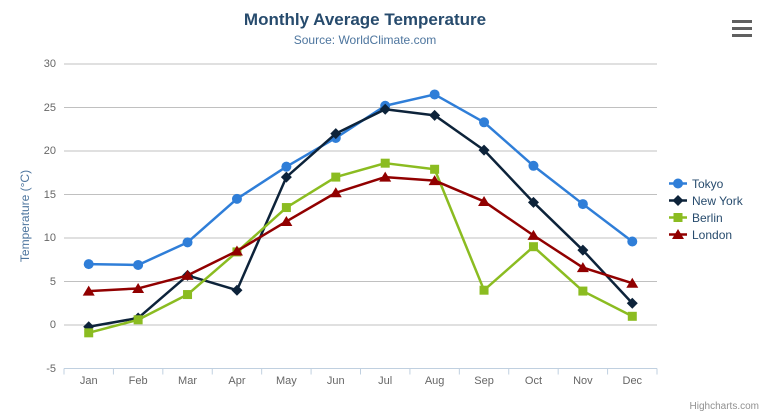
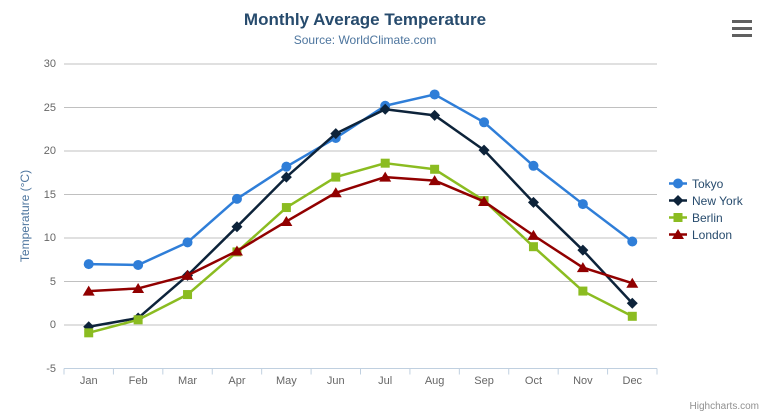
New York/Apr: 4 -> 11
Berlin/Sep: 4 -> 14
